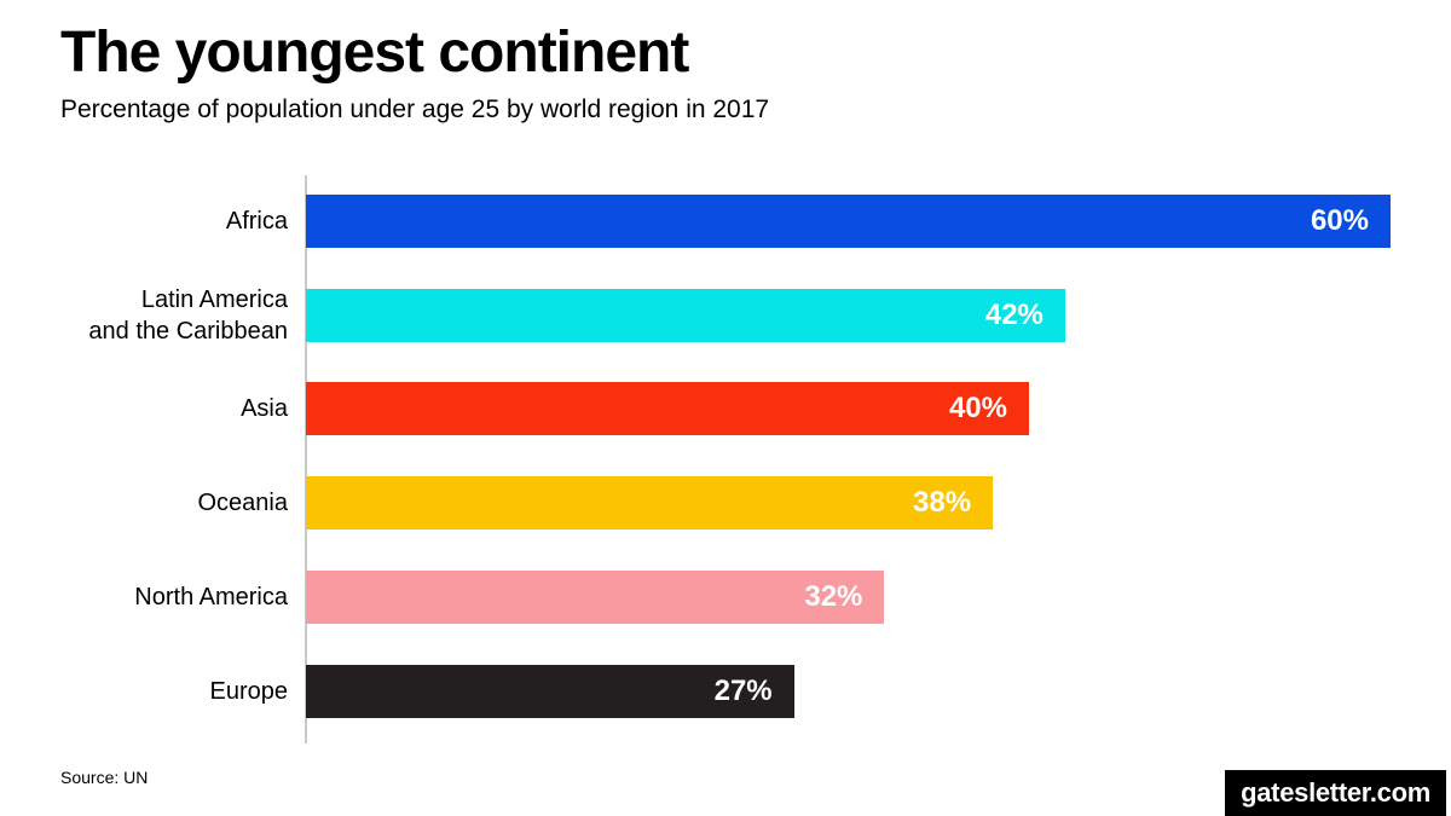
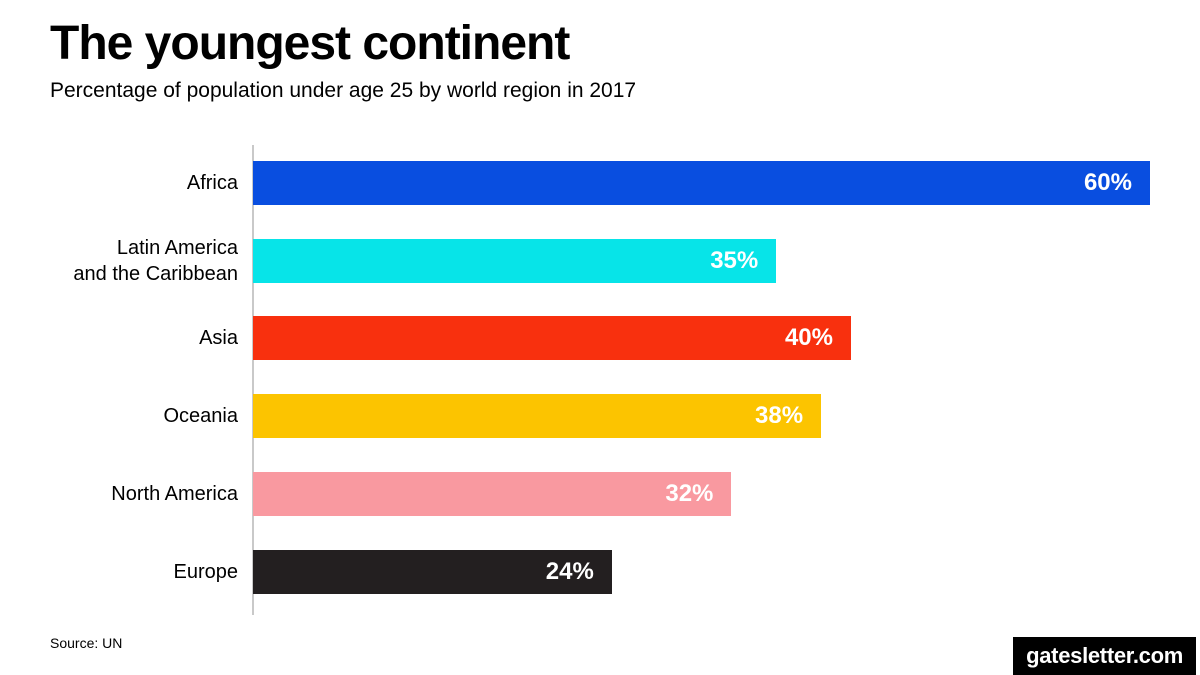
Latin America and the Caribbean: 42% -> 35%
Europe: 27% -> 24%
